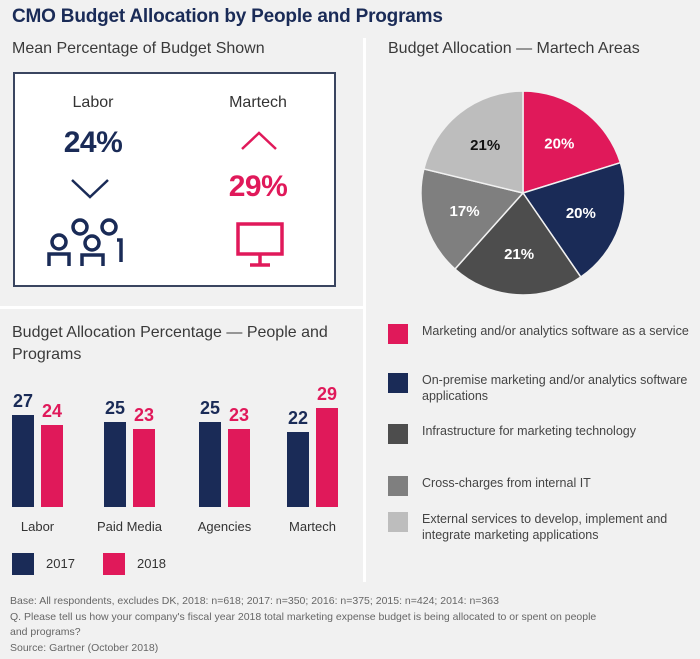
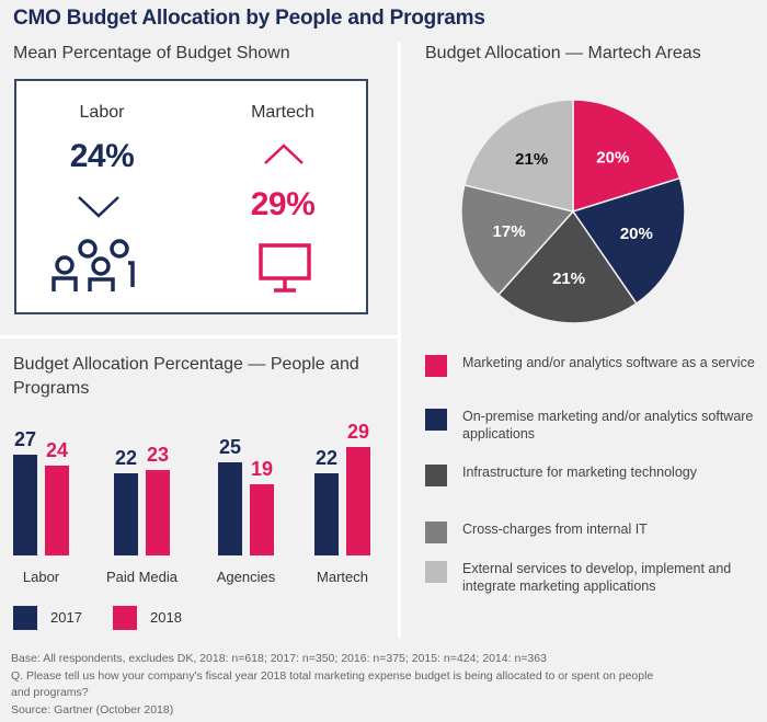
Budget Allocation Percentage — People and Programs/2017/Paid Media: 25 -> 22
Budget Allocation Percentage — People and Programs/2018/Agencies: 23 -> 19
